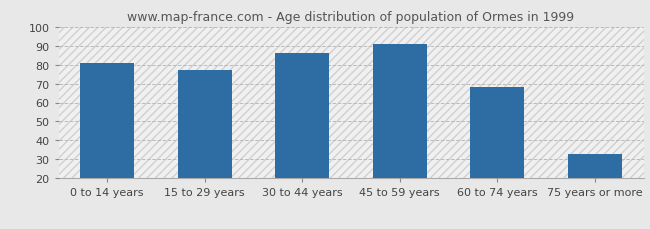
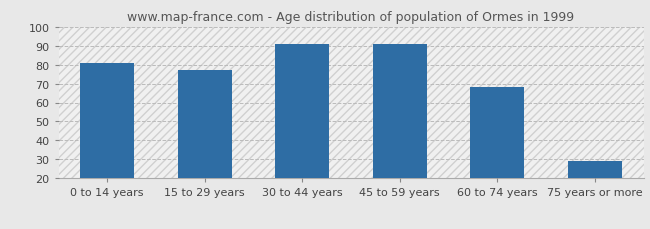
30 to 44 years: 86 -> 91
75 years or more: 33 -> 29
